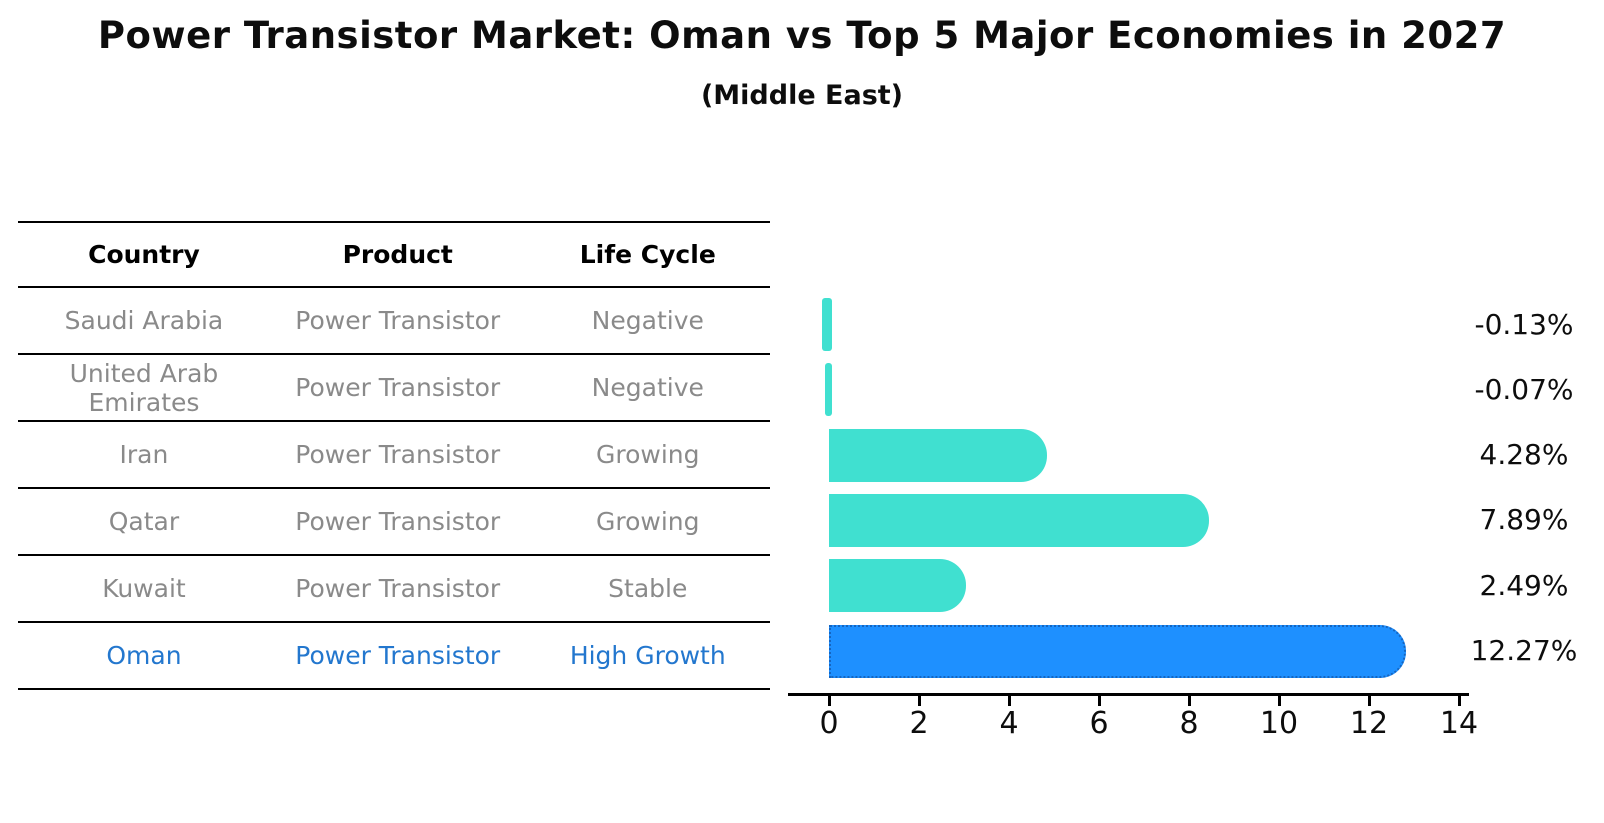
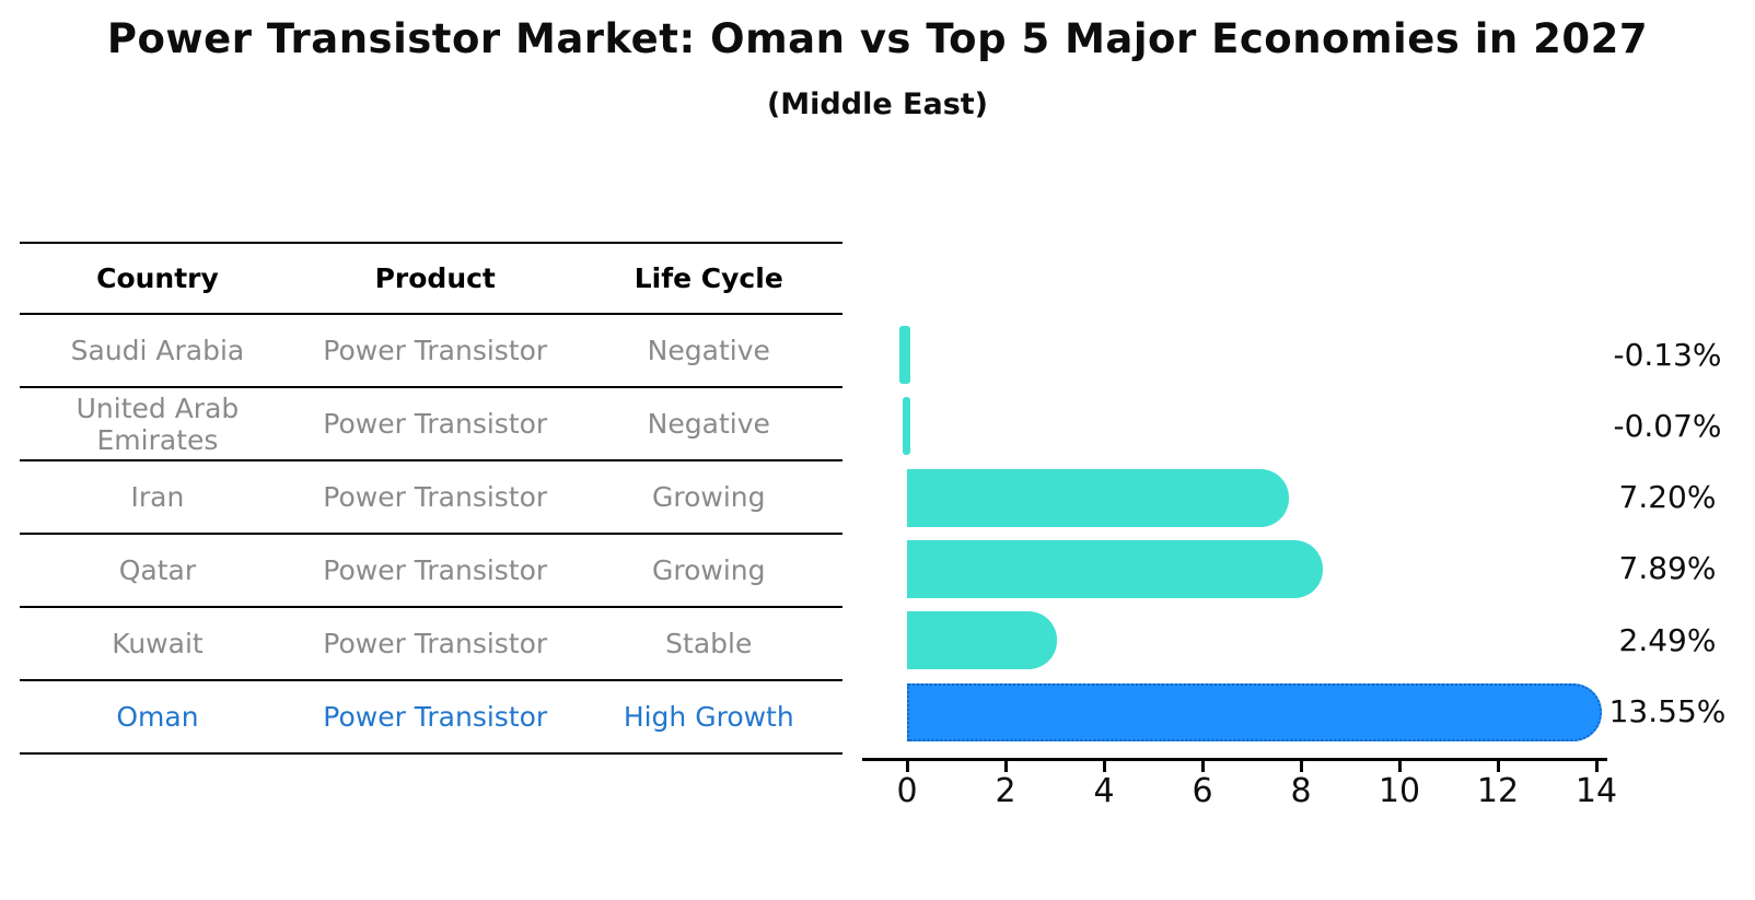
Iran: 4.28% -> 7.20%
Oman: 12.27% -> 13.55%
